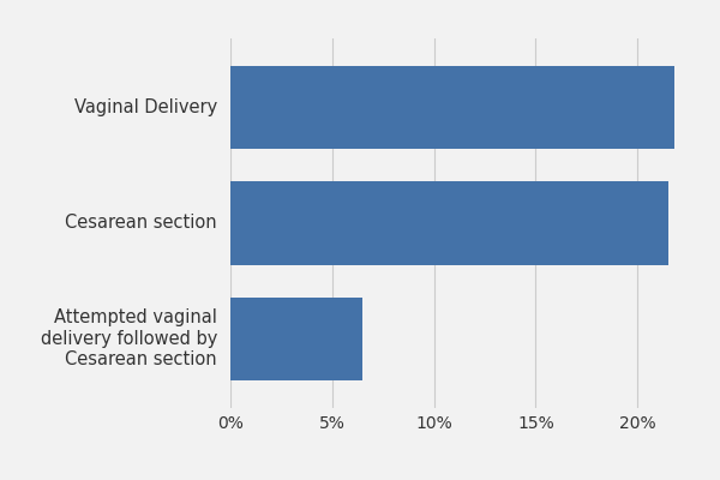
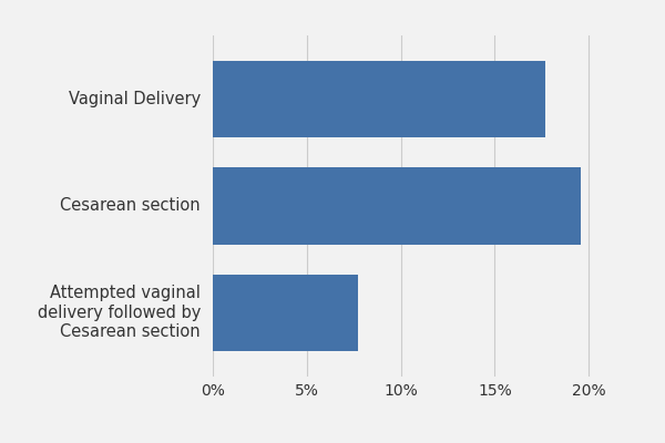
Vaginal Delivery: 21.8% -> 17.7%
Cesarean section: 21.5% -> 19.6%
Attempted vaginal delivery followed by Cesarean section: 6.5% -> 7.7%
